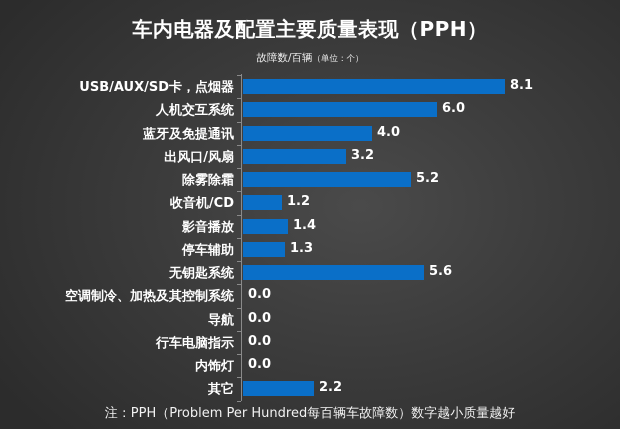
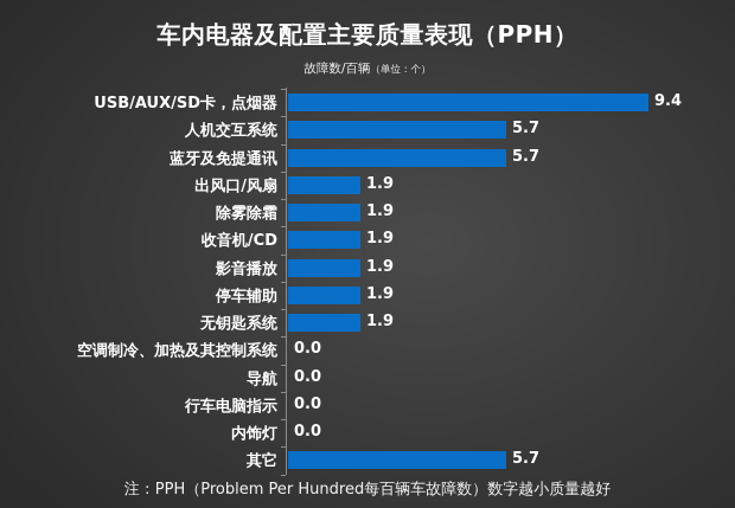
USB/AUX/SD卡，点烟器: 8.1 -> 9.4
人机交互系统: 6.0 -> 5.7
蓝牙及免提通讯: 4.0 -> 5.7
出风口/风扇: 3.2 -> 1.9
除雾除霜: 5.2 -> 1.9
收音机/CD: 1.2 -> 1.9
影音播放: 1.4 -> 1.9
停车辅助: 1.3 -> 1.9
无钥匙系统: 5.6 -> 1.9
其它: 2.2 -> 5.7
